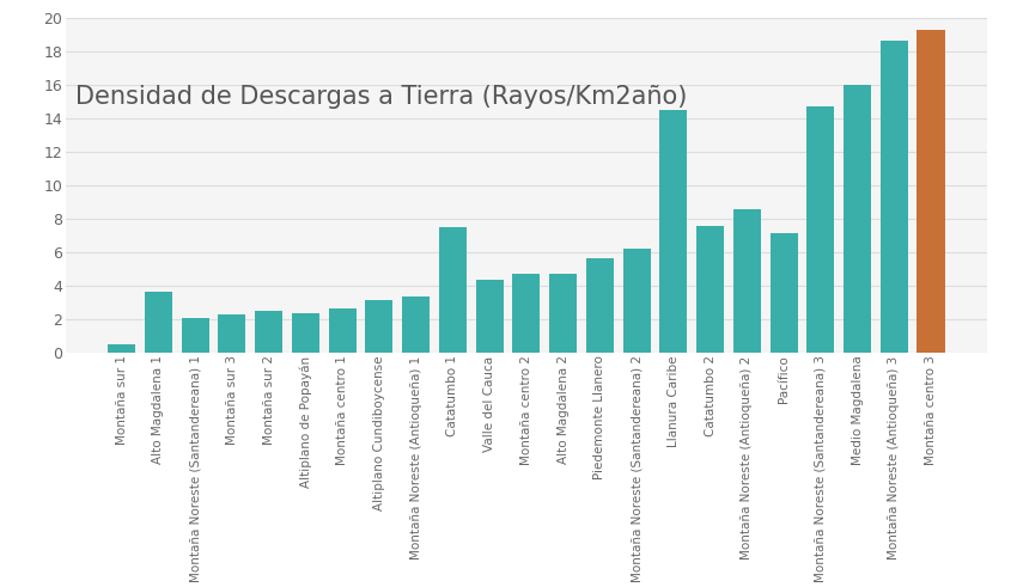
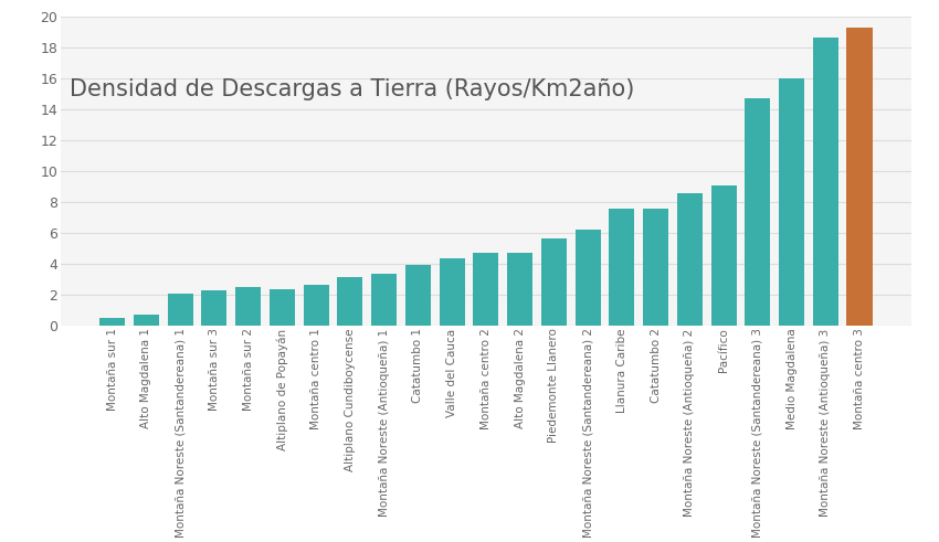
Alto Magdalena 1: 3.6 -> 0.7
Catatumbo 1: 7.5 -> 3.9
Llanura Caribe: 14.5 -> 7.5
Pacífico: 7.1 -> 9.1
